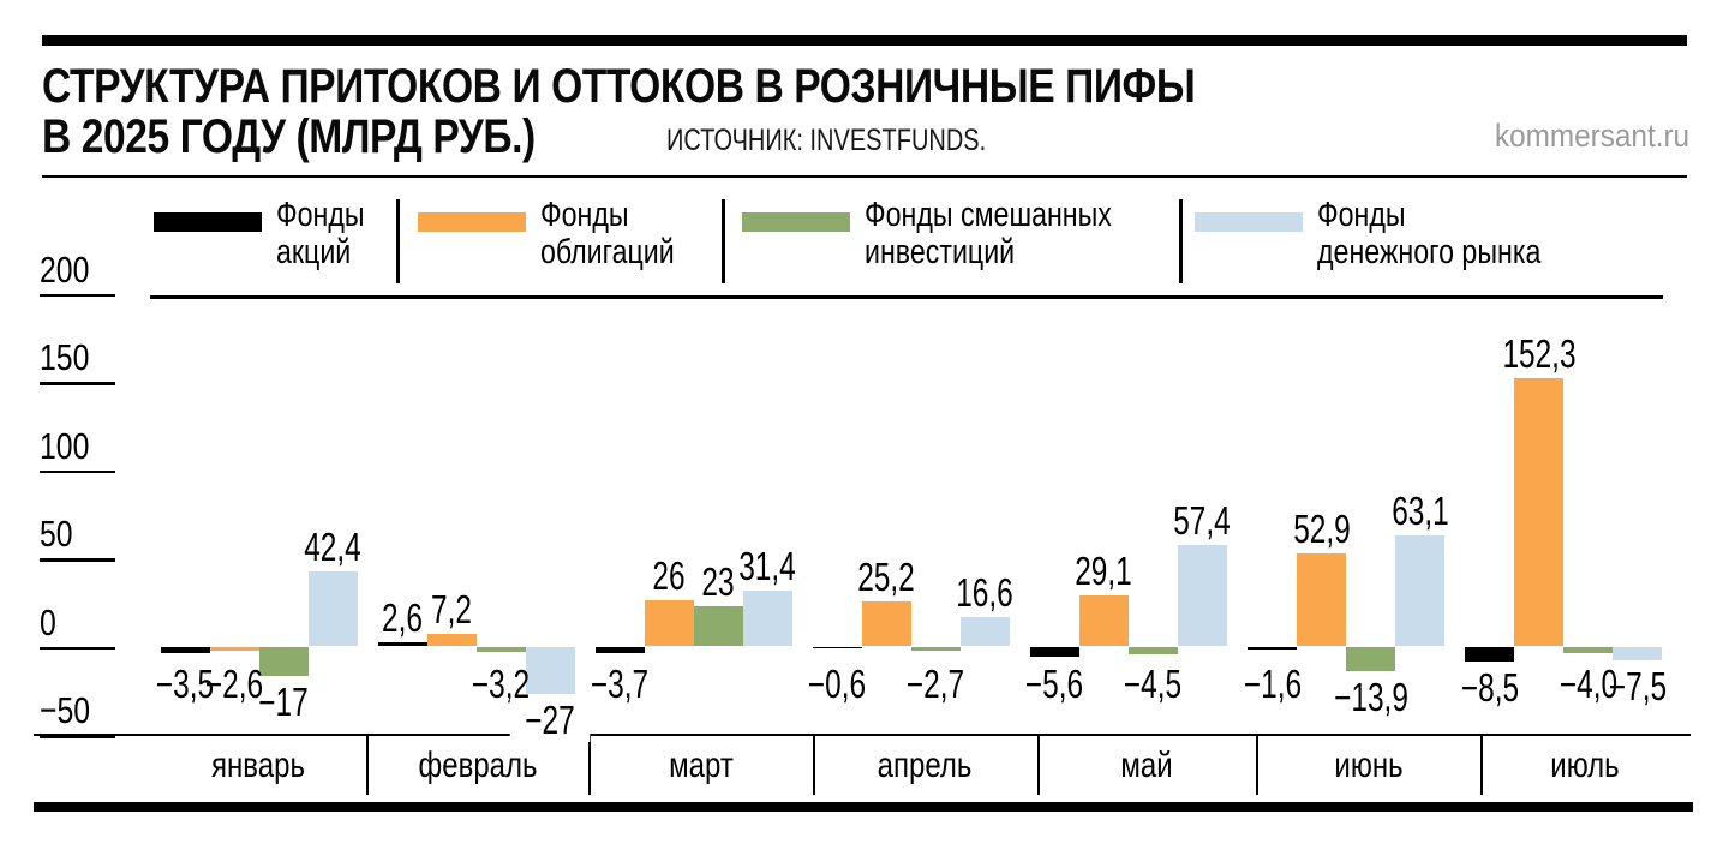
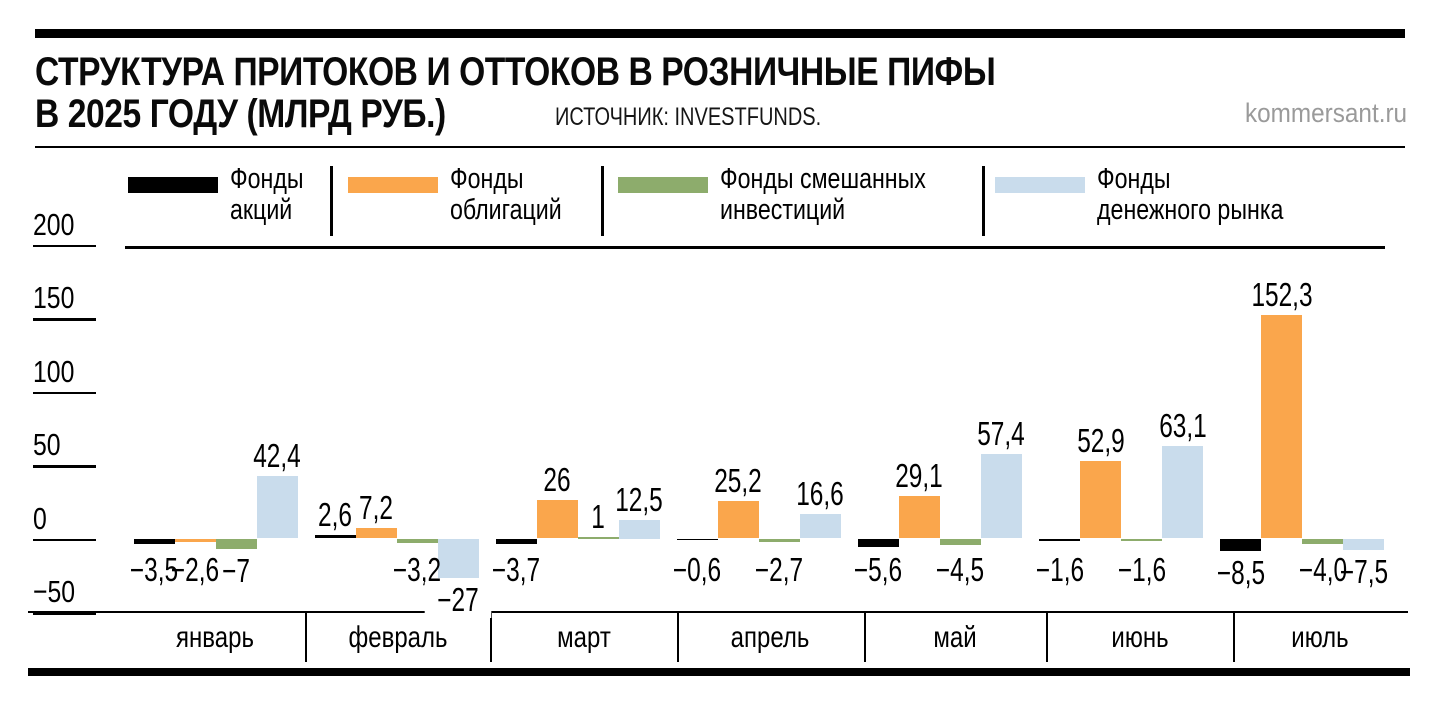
Фонды смешанных инвестиций/январь: −17 -> −7
Фонды смешанных инвестиций/март: 23 -> 1
Фонды денежного рынка/март: 31,4 -> 12,5
Фонды смешанных инвестиций/июнь: −13,9 -> −1,6
